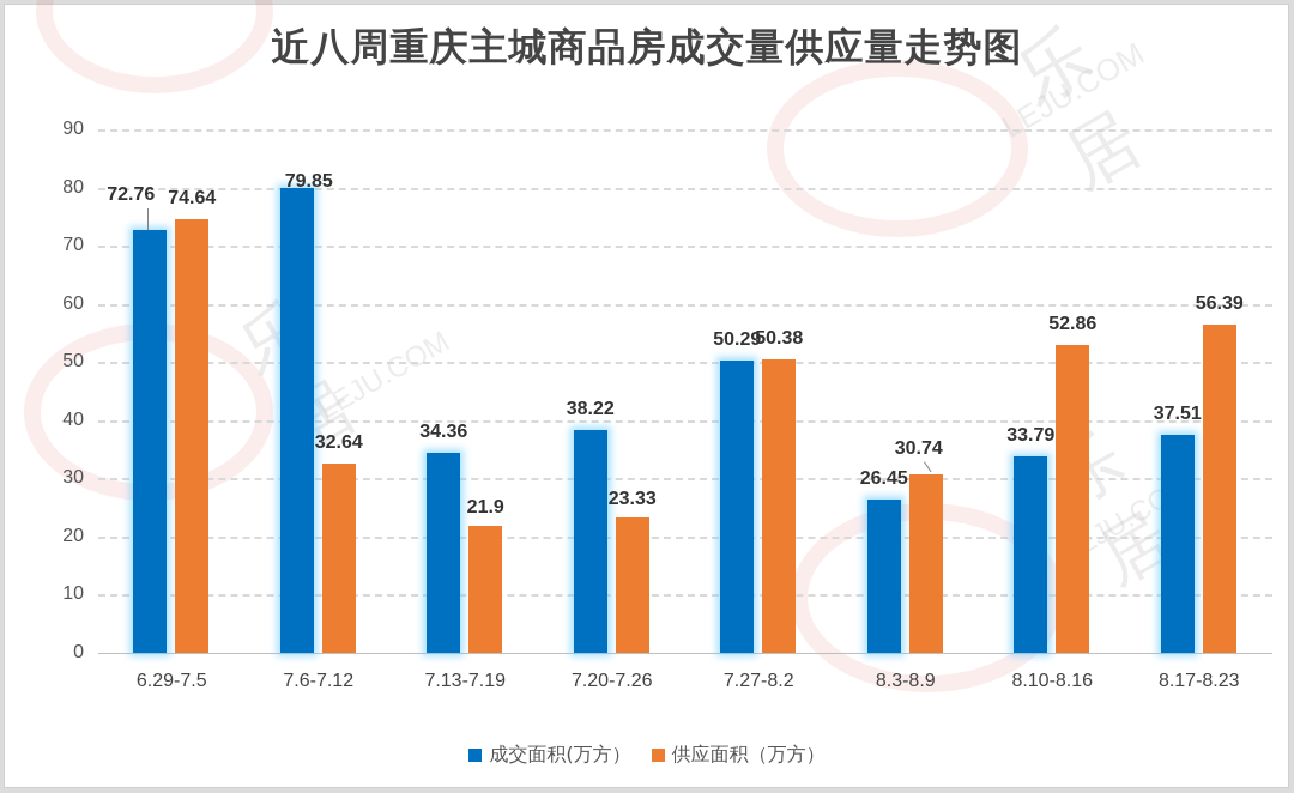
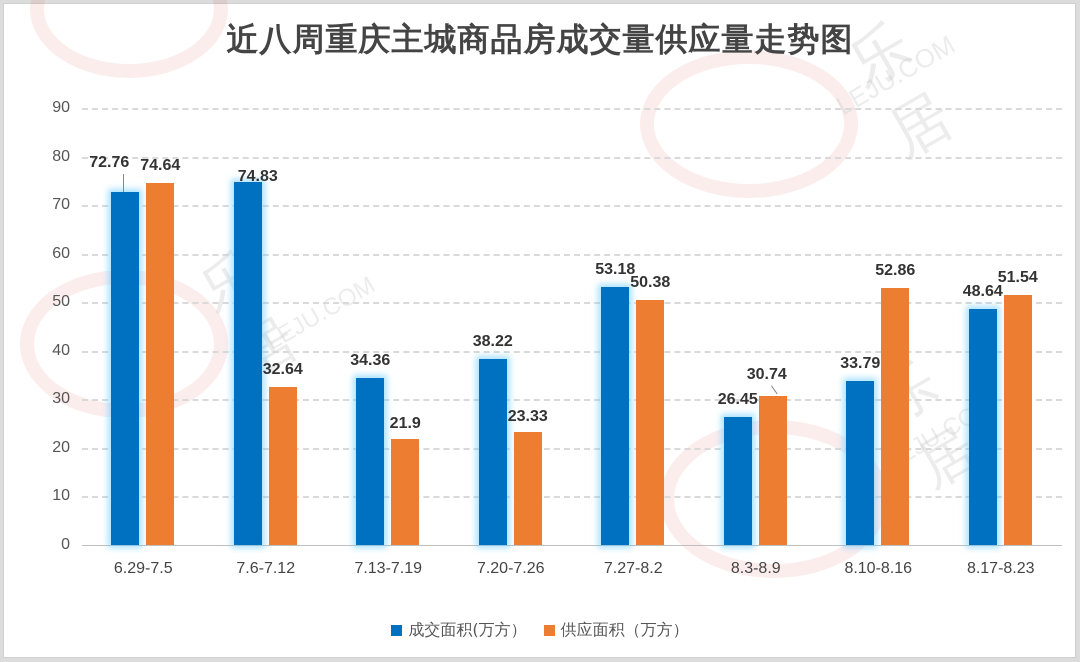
成交面积(万方）/7.6-7.12: 79.85 -> 74.83
成交面积(万方）/7.27-8.2: 50.29 -> 53.18
成交面积(万方）/8.17-8.23: 37.51 -> 48.64
供应面积（万方）/8.17-8.23: 56.39 -> 51.54
